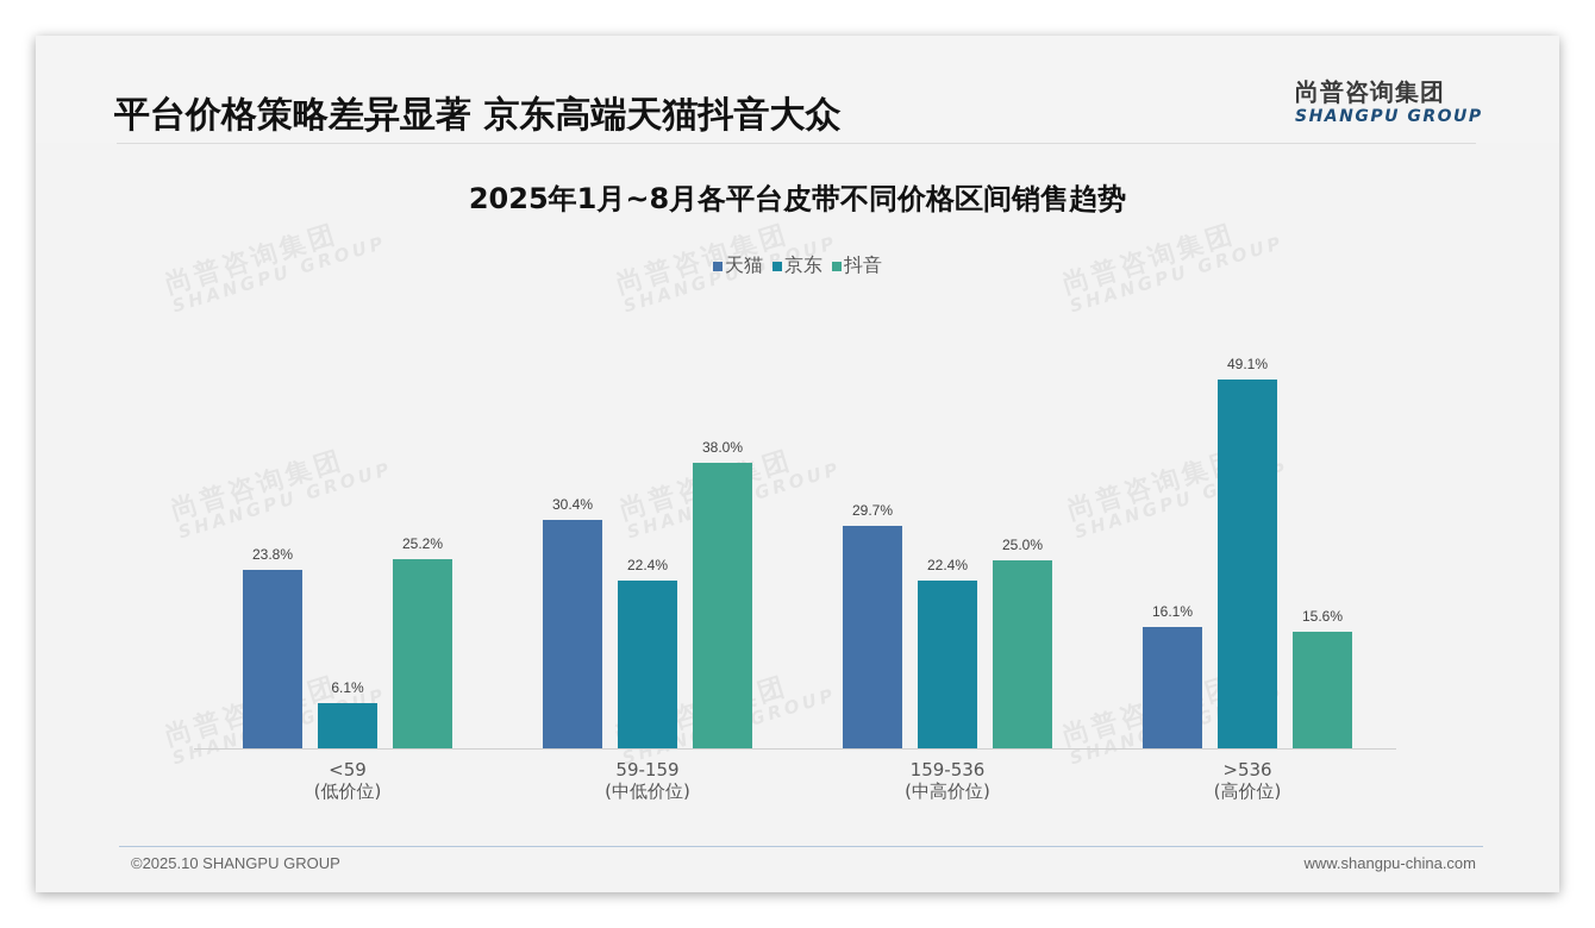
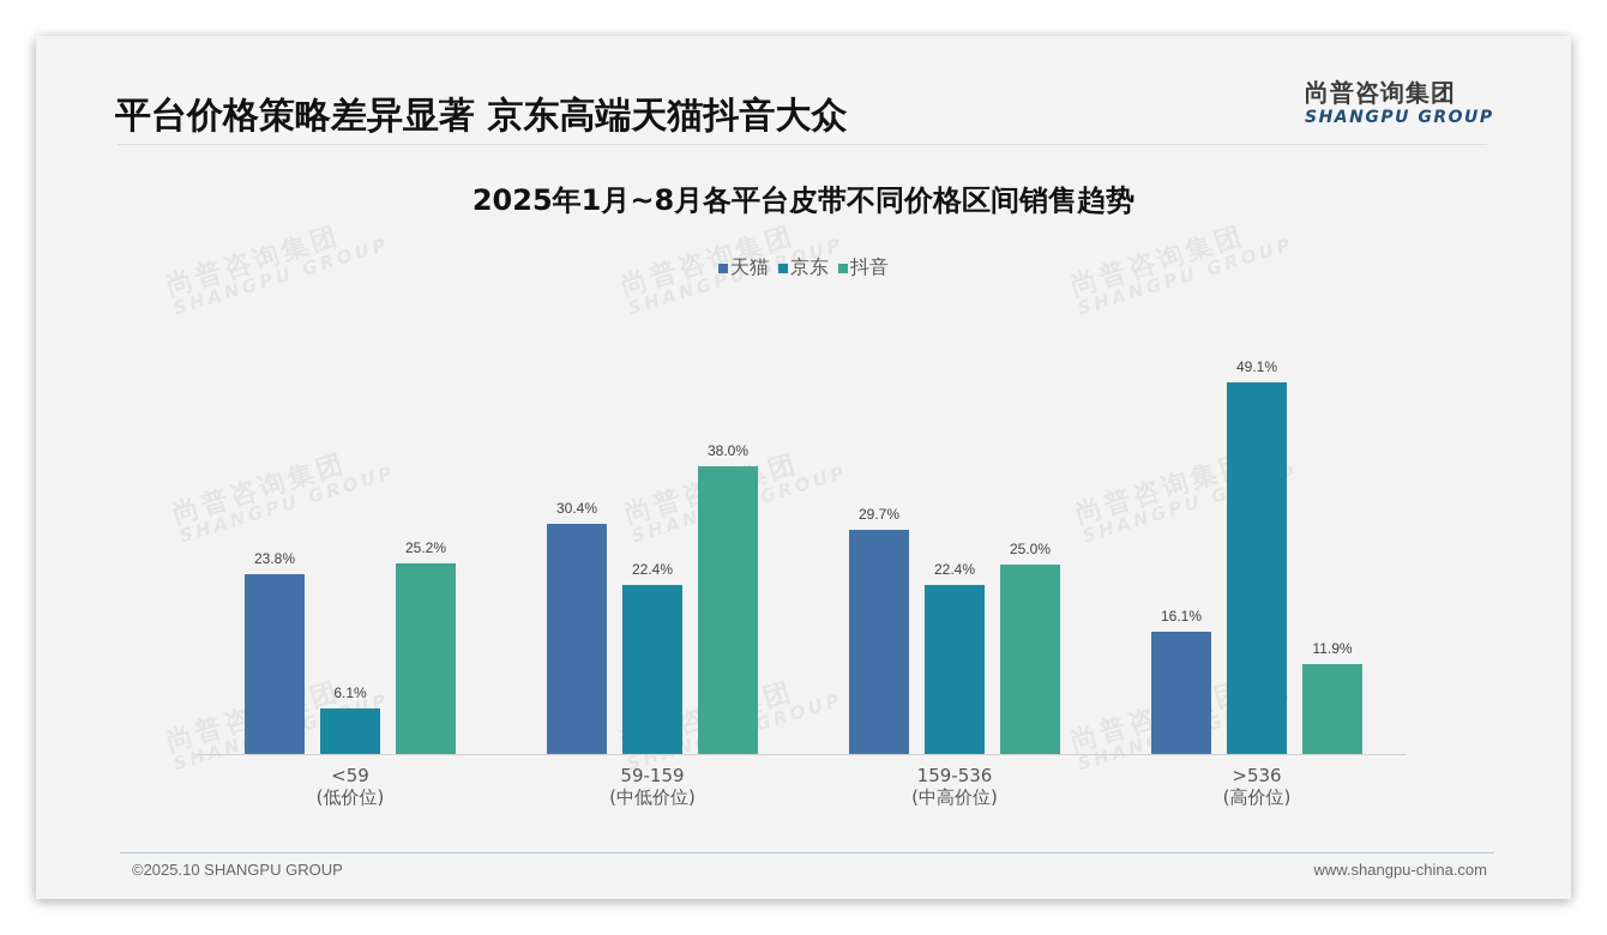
抖音/>536 (高价位): 15.6% -> 11.9%
